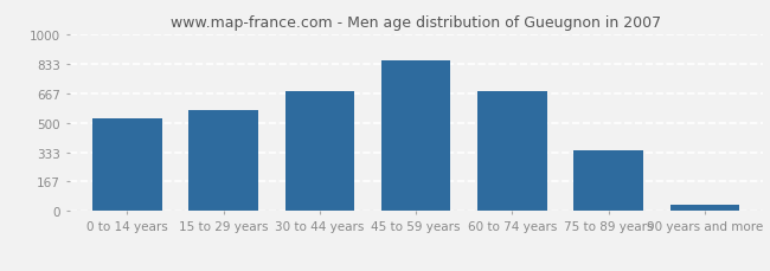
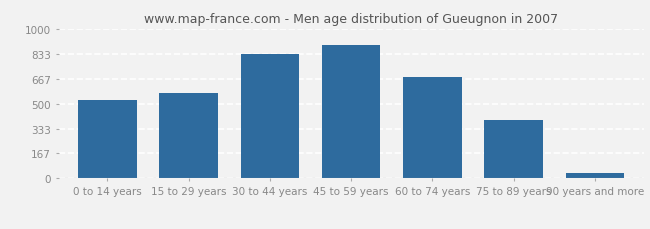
30 to 44 years: 680 -> 830
45 to 59 years: 860 -> 890
75 to 89 years: 340 -> 390
